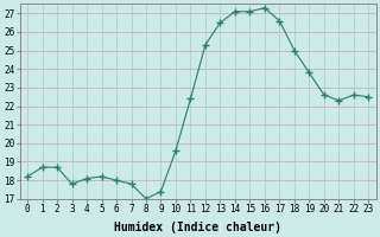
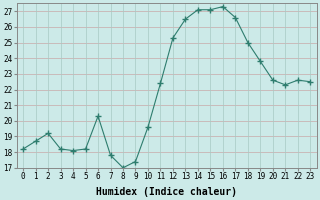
2: 18.7 -> 19.2
3: 17.8 -> 18.2
6: 18.0 -> 20.3
